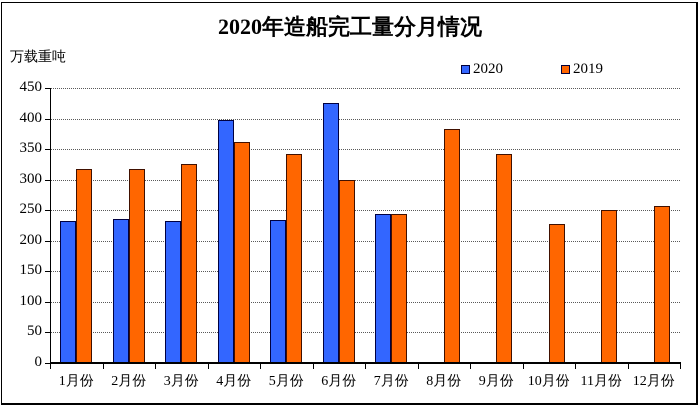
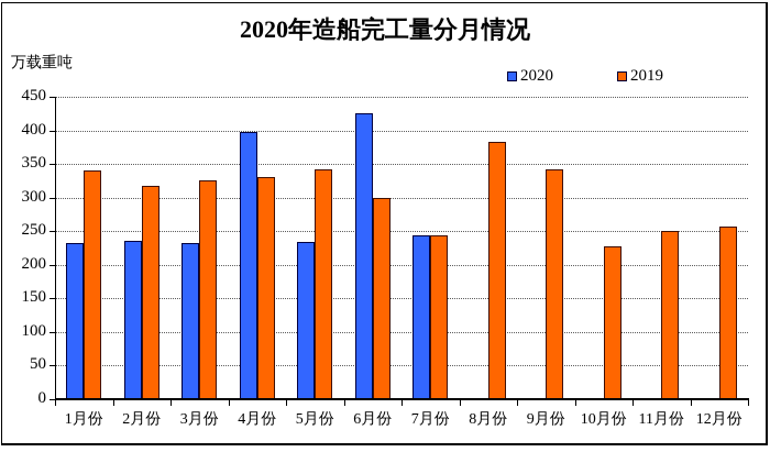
2019/1月份: 320 -> 340
2019/4月份: 360 -> 330
